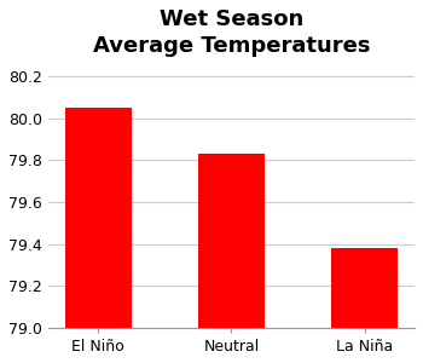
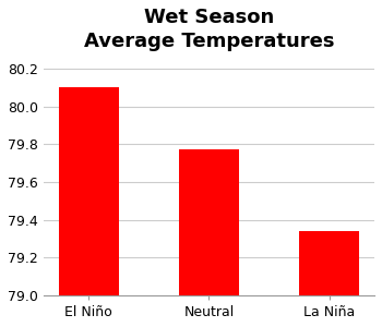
El Niño: 80.05 -> 80.10
Neutral: 79.83 -> 79.77
La Niña: 79.38 -> 79.34
